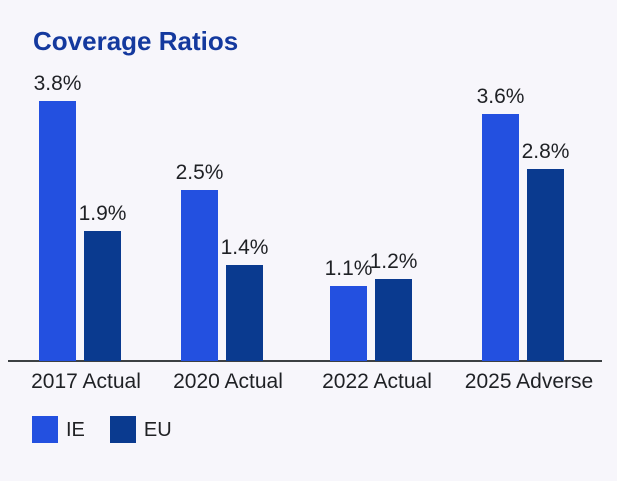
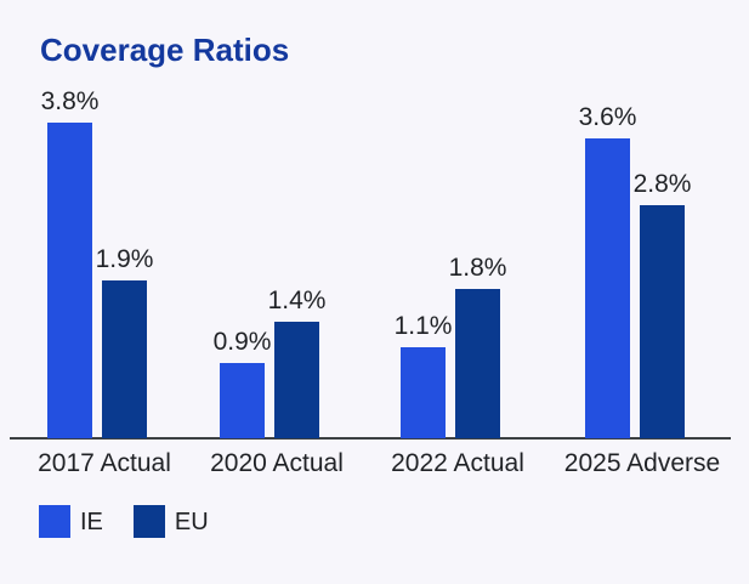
IE/2020 Actual: 2.5% -> 0.9%
EU/2022 Actual: 1.2% -> 1.8%
